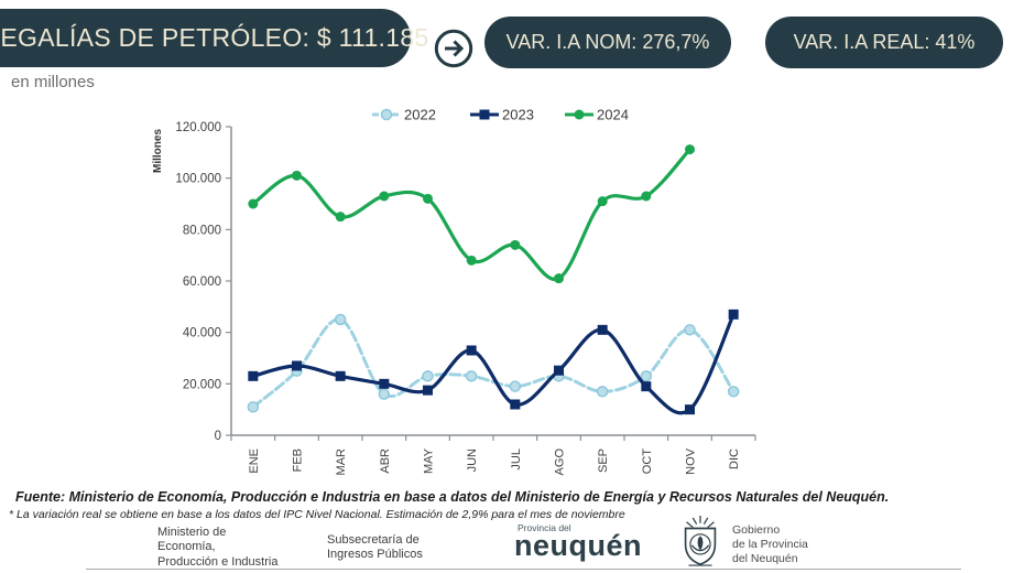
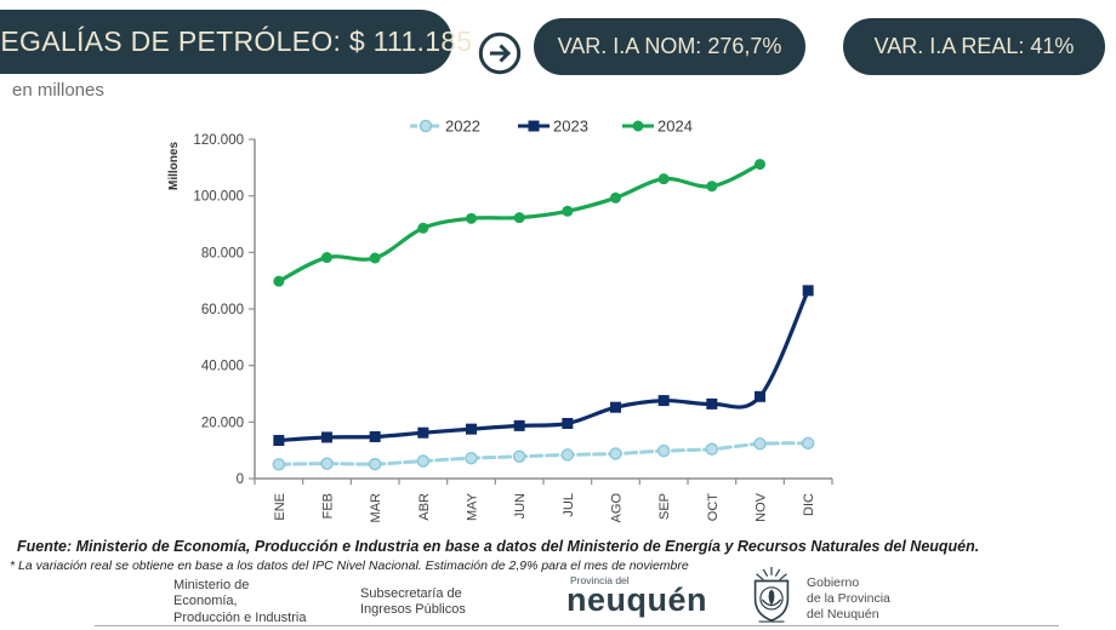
2022/ENE: 11000 -> 5000
2023/ENE: 23000 -> 14000
2024/ENE: 90000 -> 70000
2022/FEB: 25000 -> 5000
2023/FEB: 27000 -> 15000
2024/FEB: 101000 -> 78000
2022/MAR: 45000 -> 5000
2023/MAR: 23000 -> 15000
2024/MAR: 85000 -> 78000
2022/ABR: 16000 -> 6000
2023/ABR: 20000 -> 16000
2024/ABR: 93000 -> 89000
2022/MAY: 23000 -> 7000
2022/JUN: 23000 -> 8000
2023/JUN: 33000 -> 19000
2024/JUN: 68000 -> 92000
2022/JUL: 19000 -> 8000
2023/JUL: 12000 -> 20000
2024/JUL: 74000 -> 95000
2022/AGO: 23000 -> 9000
2024/AGO: 61000 -> 99000
2022/SEP: 17000 -> 10000
2023/SEP: 41000 -> 28000
2024/SEP: 91000 -> 106000
2022/OCT: 23000 -> 10000
2023/OCT: 19000 -> 26000
2024/OCT: 93000 -> 103000
2022/NOV: 41000 -> 12000
2023/NOV: 10000 -> 29000
2022/DIC: 17000 -> 12000
2023/DIC: 47000 -> 66000
